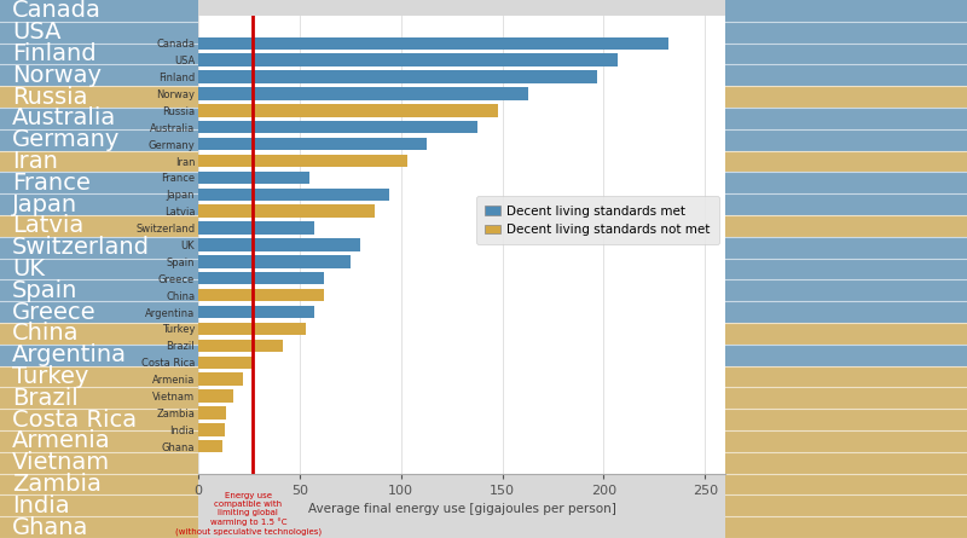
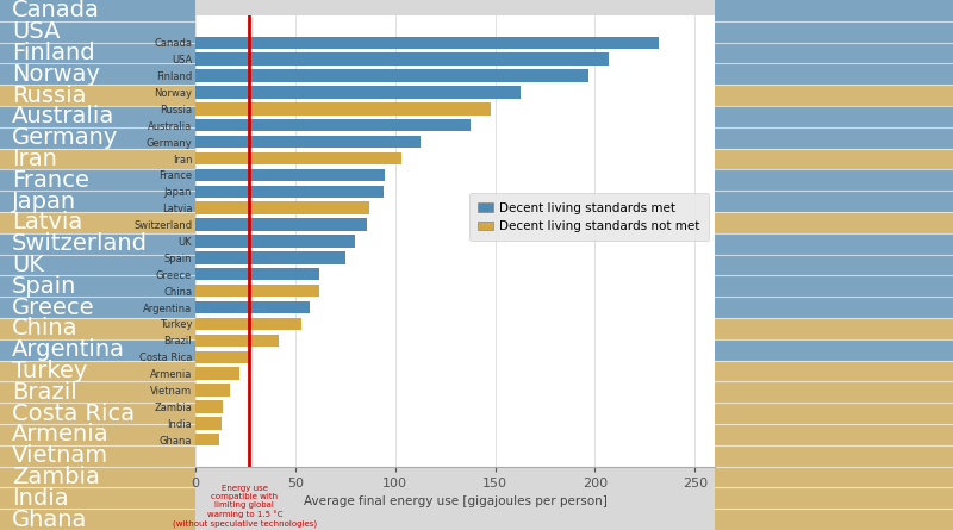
France: 55 -> 95
Switzerland: 57 -> 86
